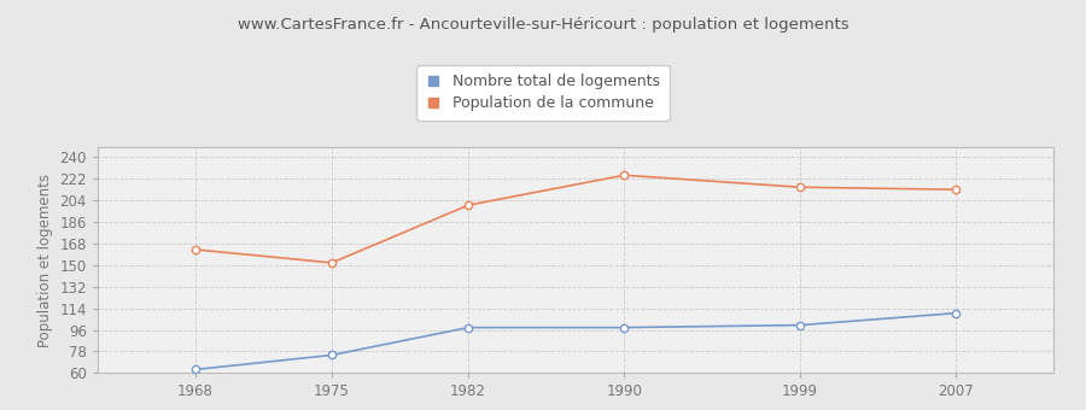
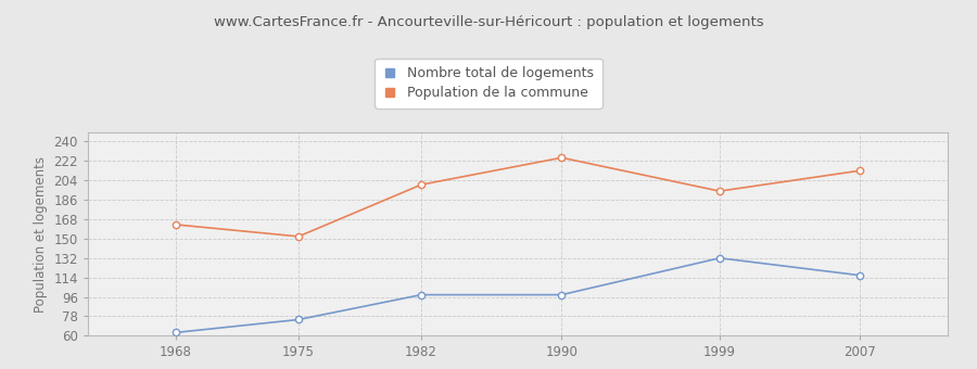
Nombre total de logements/1999: 100 -> 132
Population de la commune/1999: 215 -> 194
Nombre total de logements/2007: 110 -> 116
